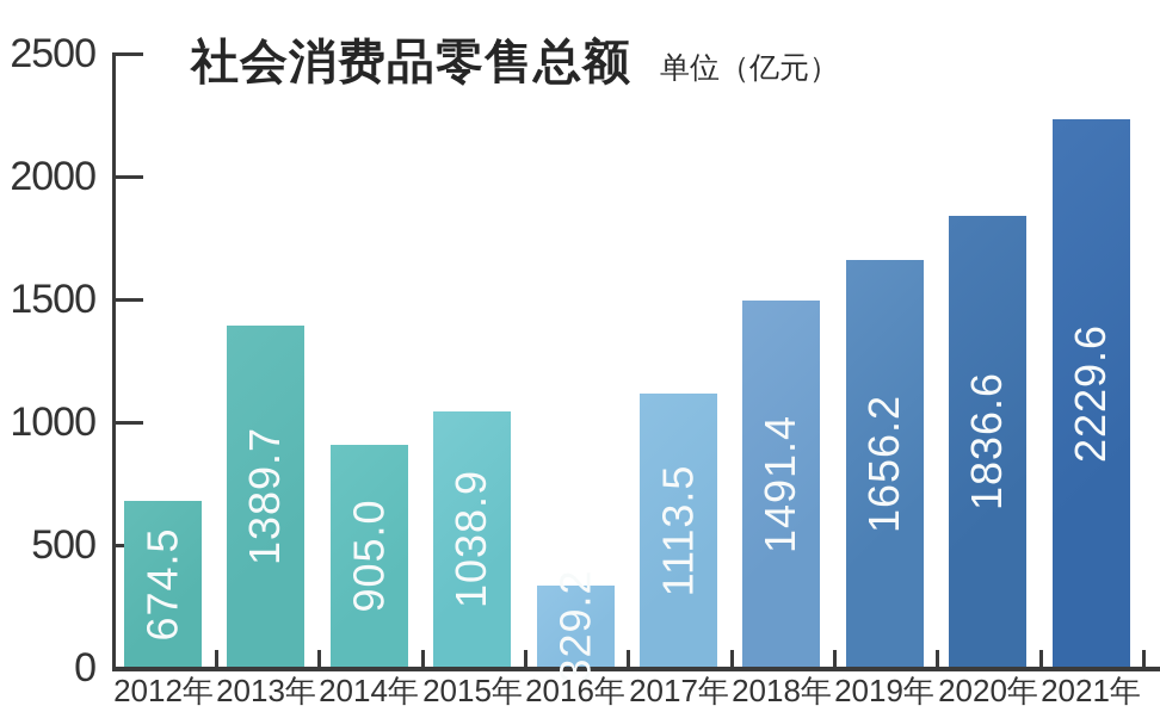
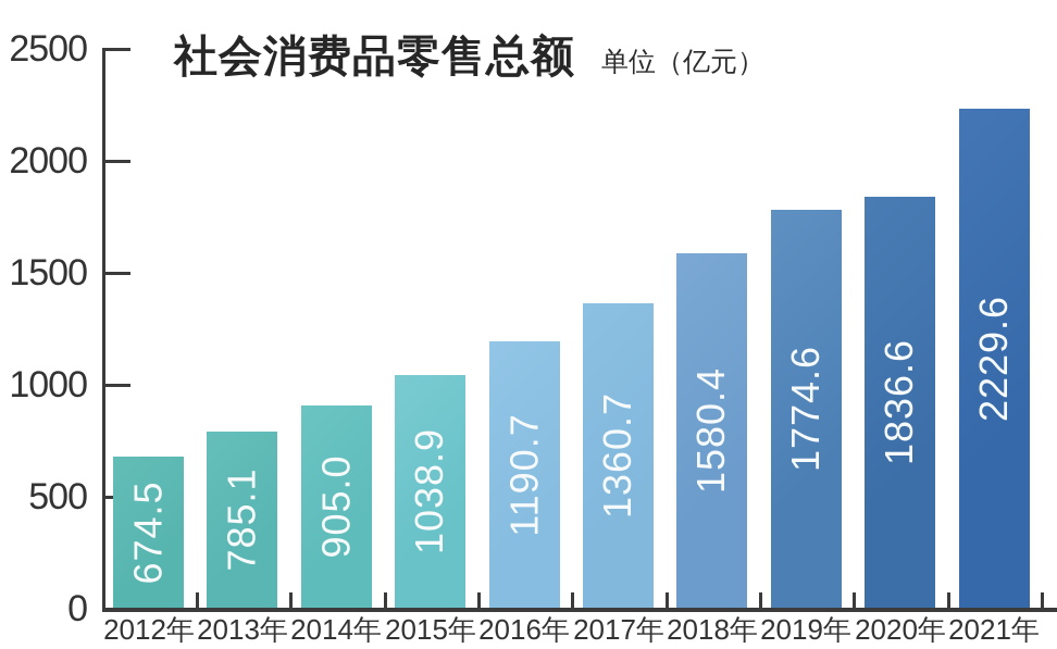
2013年: 1389.7 -> 785.1
2016年: 329.2 -> 1190.7
2017年: 1113.5 -> 1360.7
2018年: 1491.4 -> 1580.4
2019年: 1656.2 -> 1774.6
